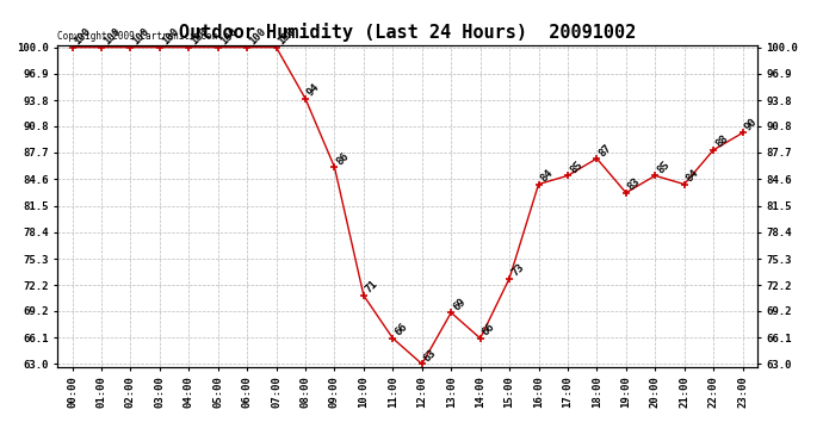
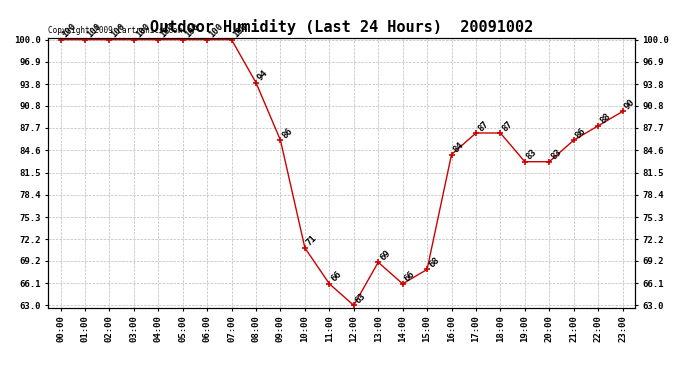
15:00: 73 -> 68
17:00: 85 -> 87
20:00: 85 -> 83
21:00: 84 -> 86
